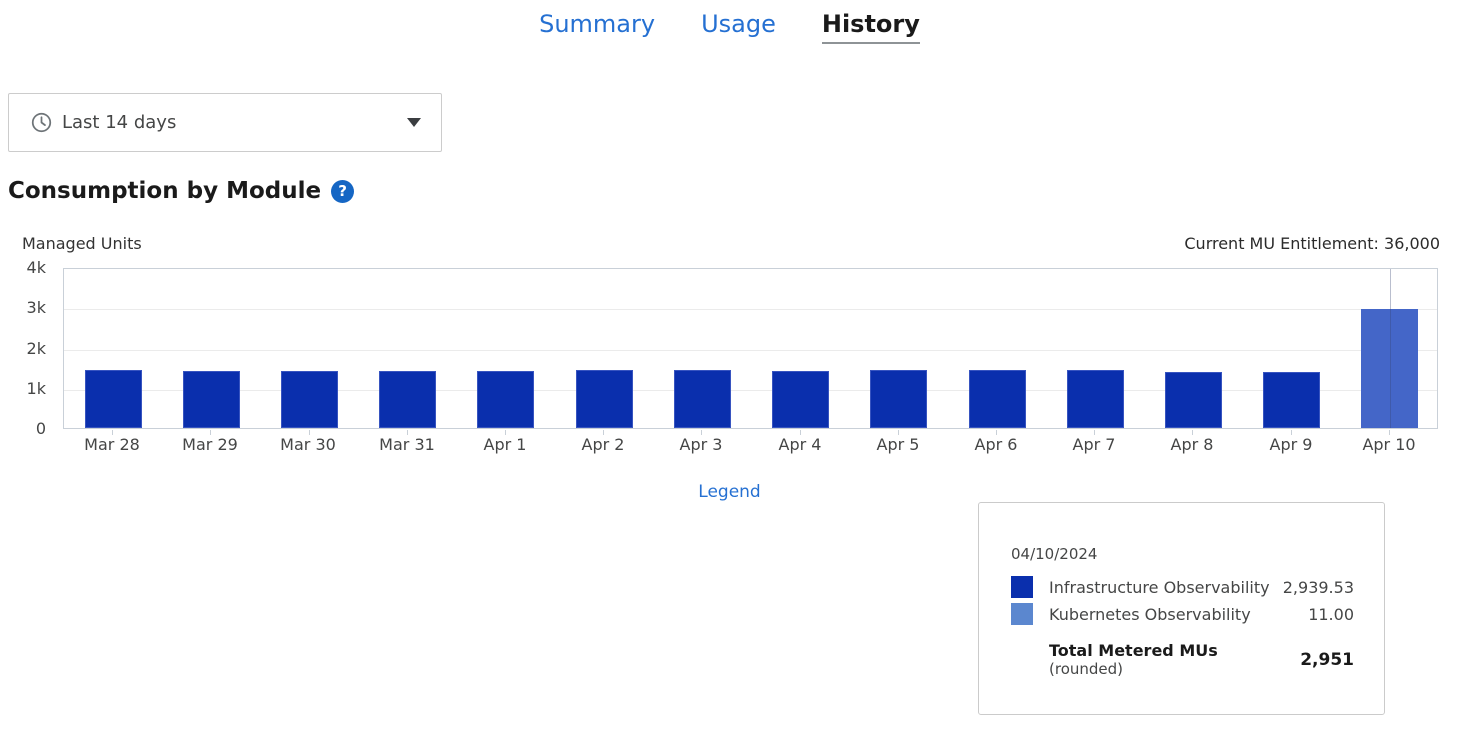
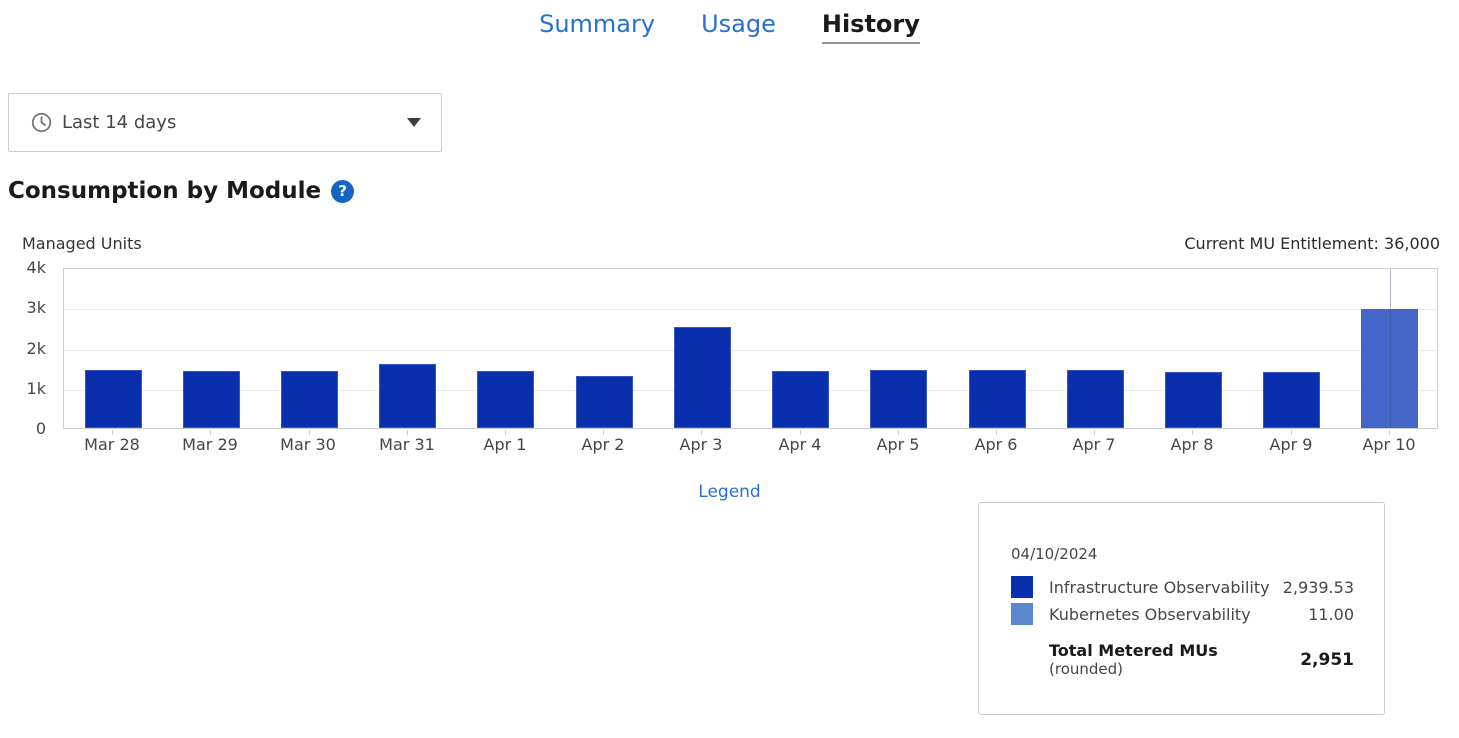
Infrastructure Observability/Mar 31: 1.4k -> 1.6k
Infrastructure Observability/Apr 2: 1.4k -> 1.3k
Infrastructure Observability/Apr 3: 1.4k -> 2.5k
